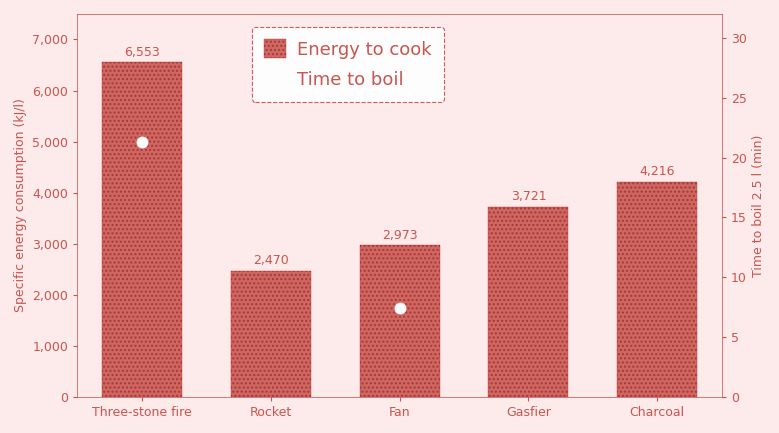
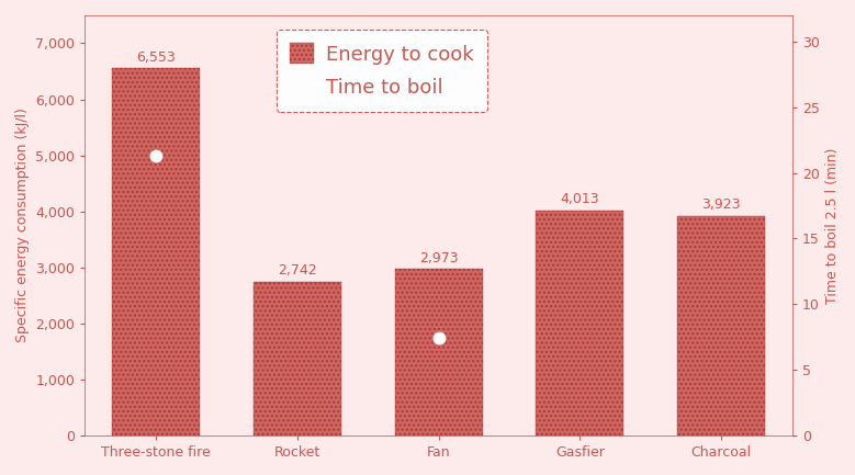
Rocket: 2,470 -> 2,742
Gasfier: 3,721 -> 4,013
Charcoal: 4,216 -> 3,923
